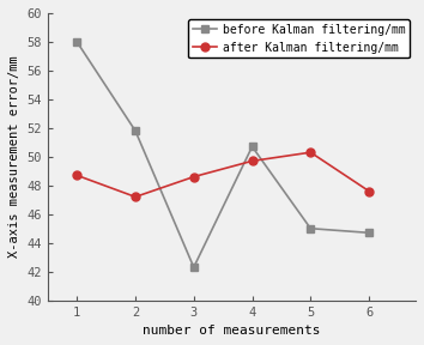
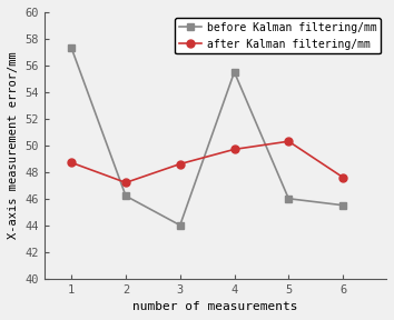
before Kalman filtering/mm/1: 58.0 -> 57.3
before Kalman filtering/mm/2: 51.8 -> 46.2
before Kalman filtering/mm/3: 42.3 -> 44.0
before Kalman filtering/mm/4: 50.7 -> 55.5
before Kalman filtering/mm/5: 45.0 -> 46.0
before Kalman filtering/mm/6: 44.7 -> 45.5
